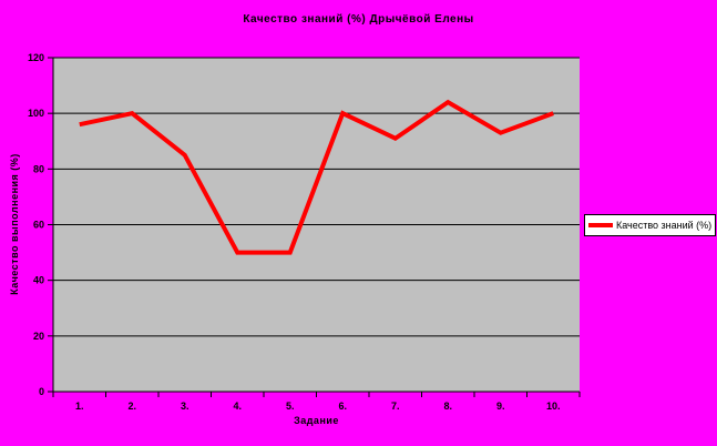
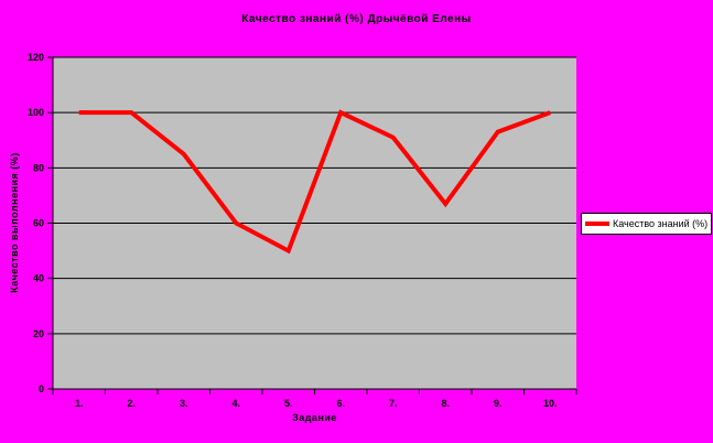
1.: 96 -> 100
4.: 50 -> 60
8.: 104 -> 67
